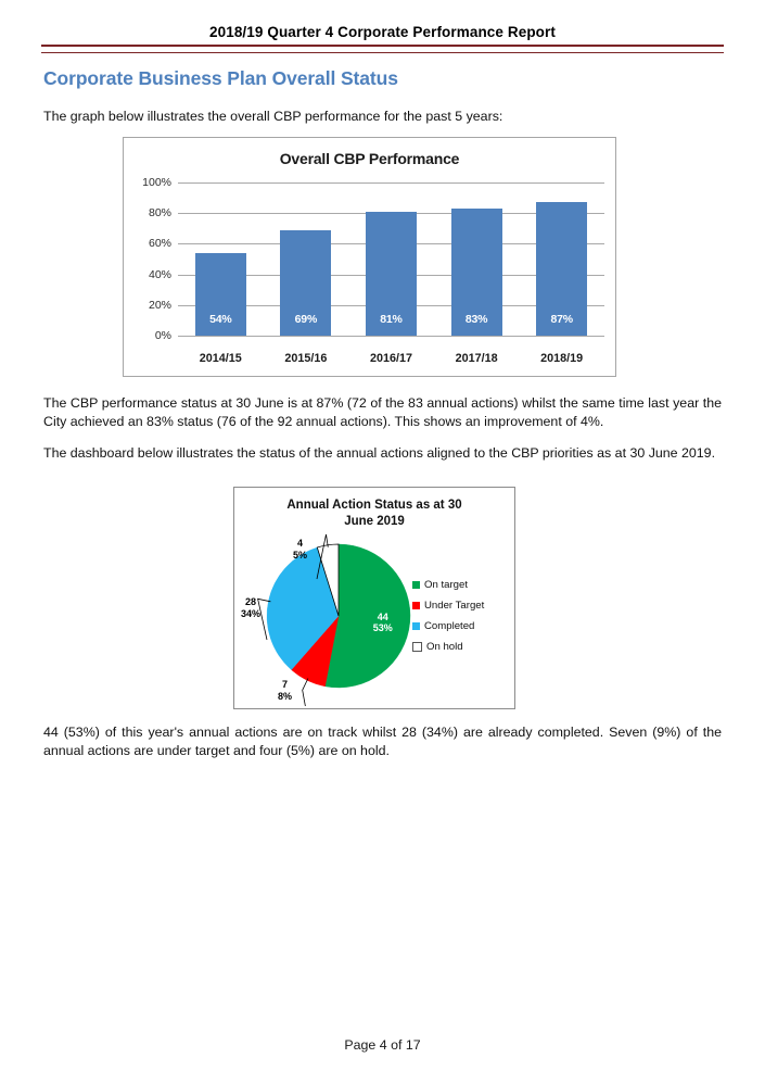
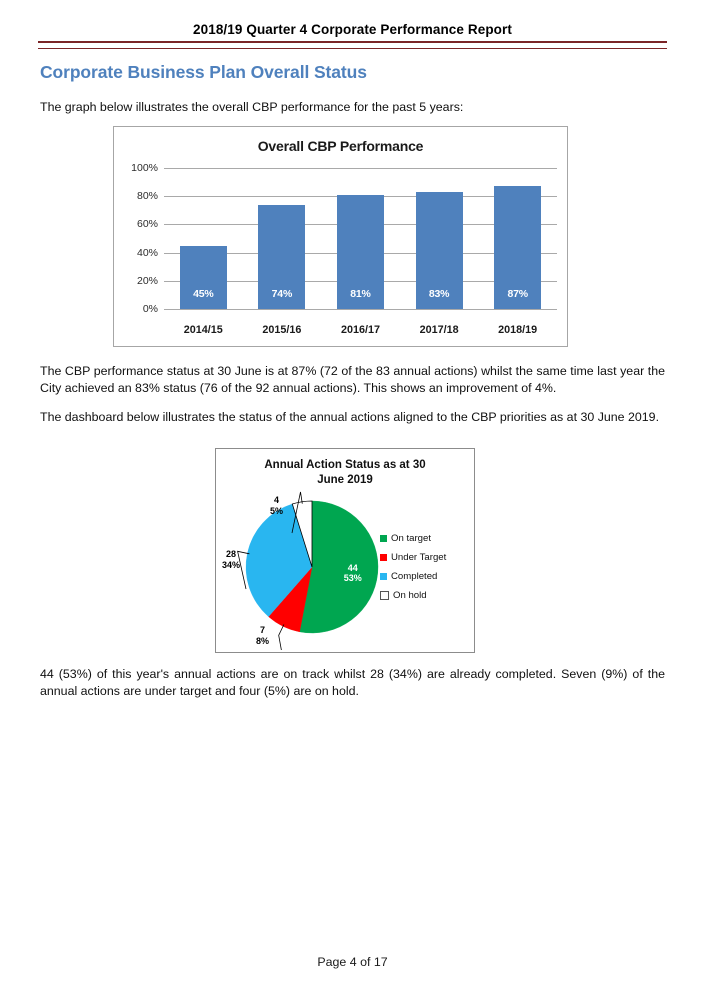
Overall CBP Performance/2014/15: 54% -> 45%
Overall CBP Performance/2015/16: 69% -> 74%
